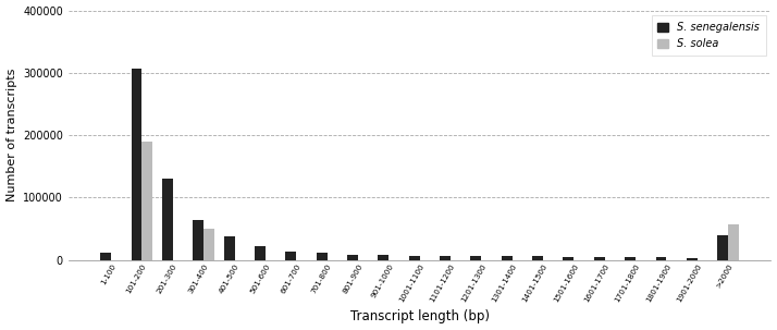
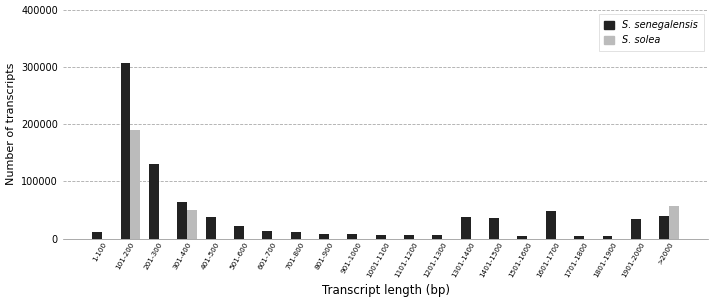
S. senegalensis/1301-1400: 6000 -> 38000
S. senegalensis/1401-1500: 6000 -> 36000
S. senegalensis/1601-1700: 5000 -> 48000
S. senegalensis/1901-2000: 3000 -> 34000
